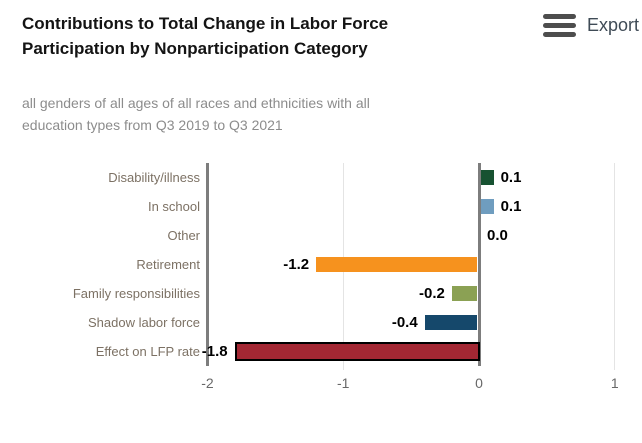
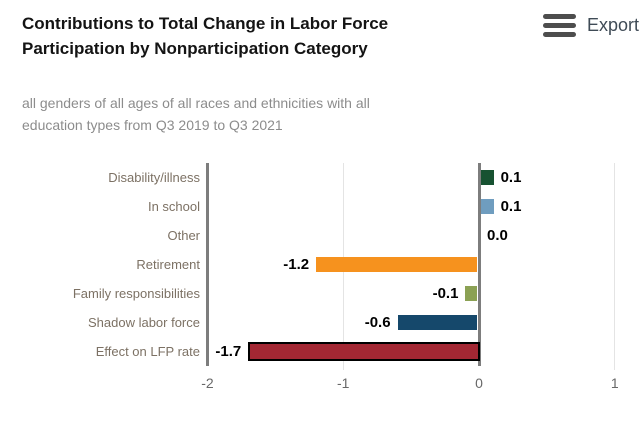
Family responsibilities: -0.2 -> -0.1
Shadow labor force: -0.4 -> -0.6
Effect on LFP rate: -1.8 -> -1.7
